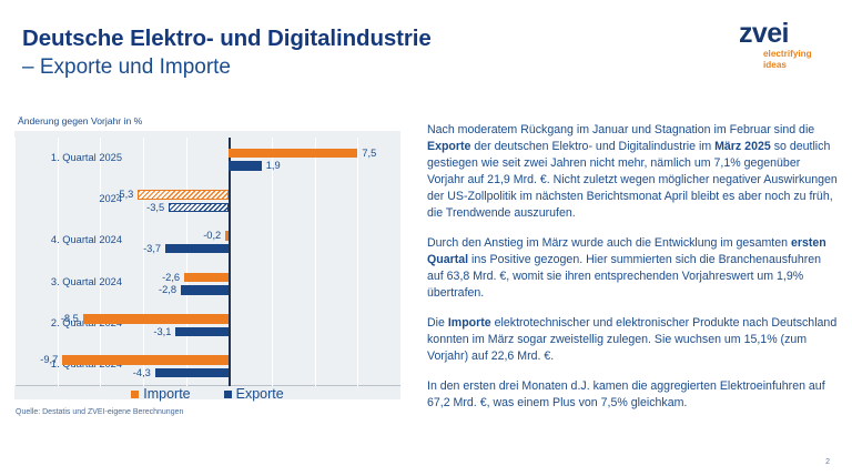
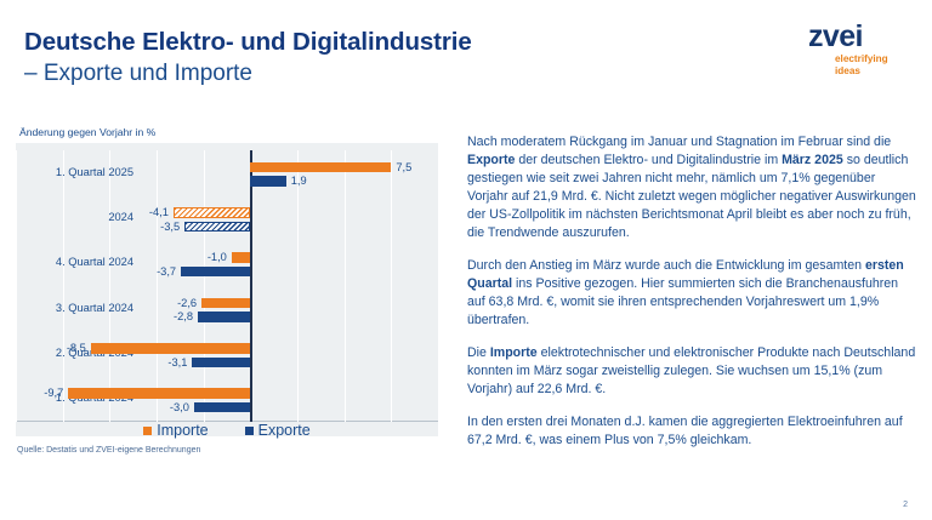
Importe/2024: -5,3 -> -4,1
Importe/4. Quartal 2024: -0,2 -> -1,0
Exporte/1. Quartal 2024: -4,3 -> -3,0
